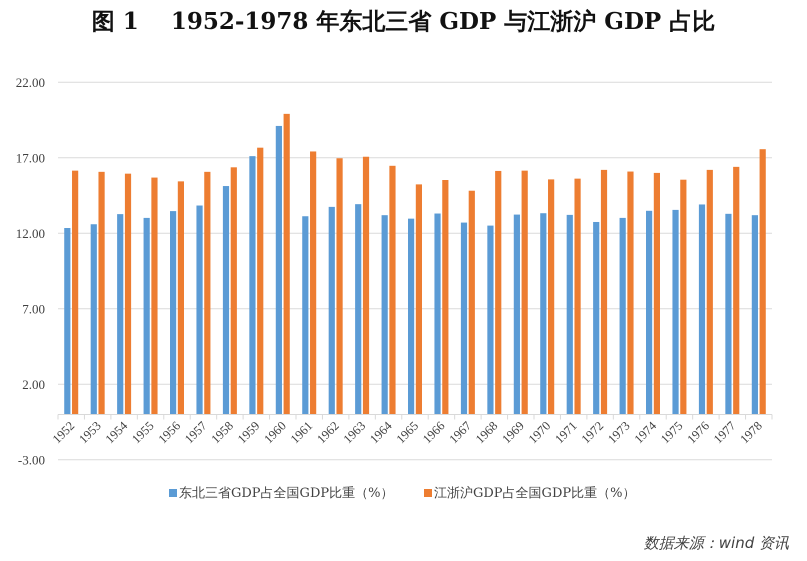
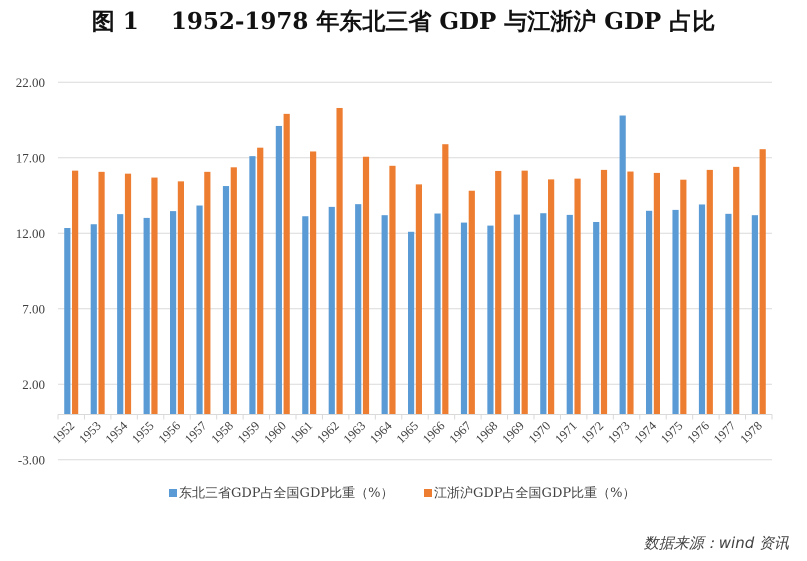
江浙沪GDP占全国GDP比重（%）/1962: 17.0 -> 20.3
东北三省GDP占全国GDP比重（%）/1965: 13.0 -> 12.1
江浙沪GDP占全国GDP比重（%）/1966: 15.5 -> 17.9
东北三省GDP占全国GDP比重（%）/1973: 13.0 -> 19.8
